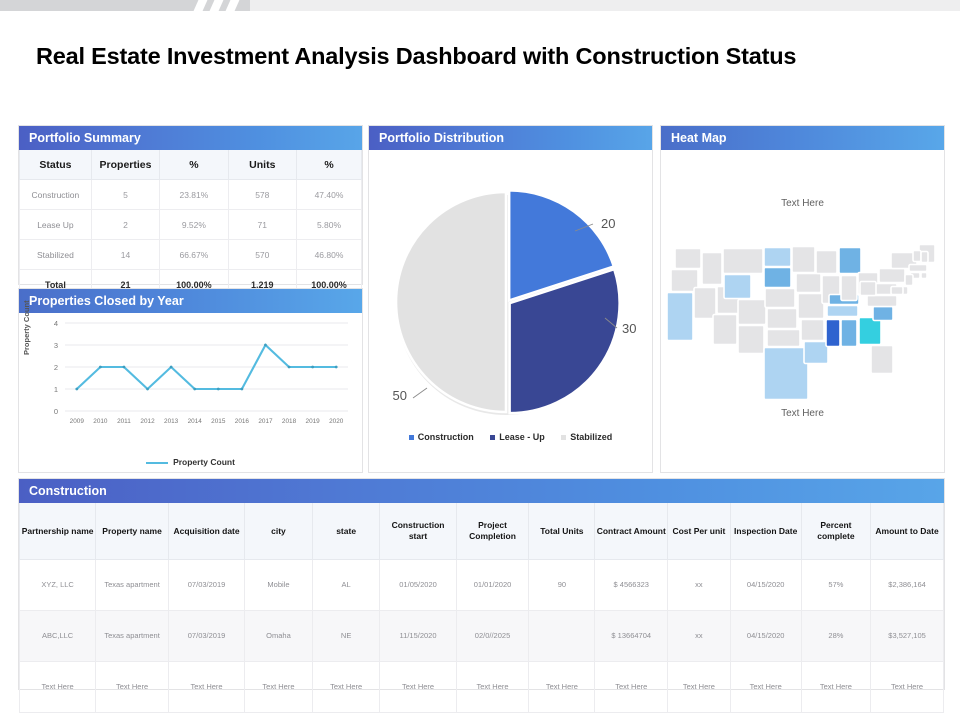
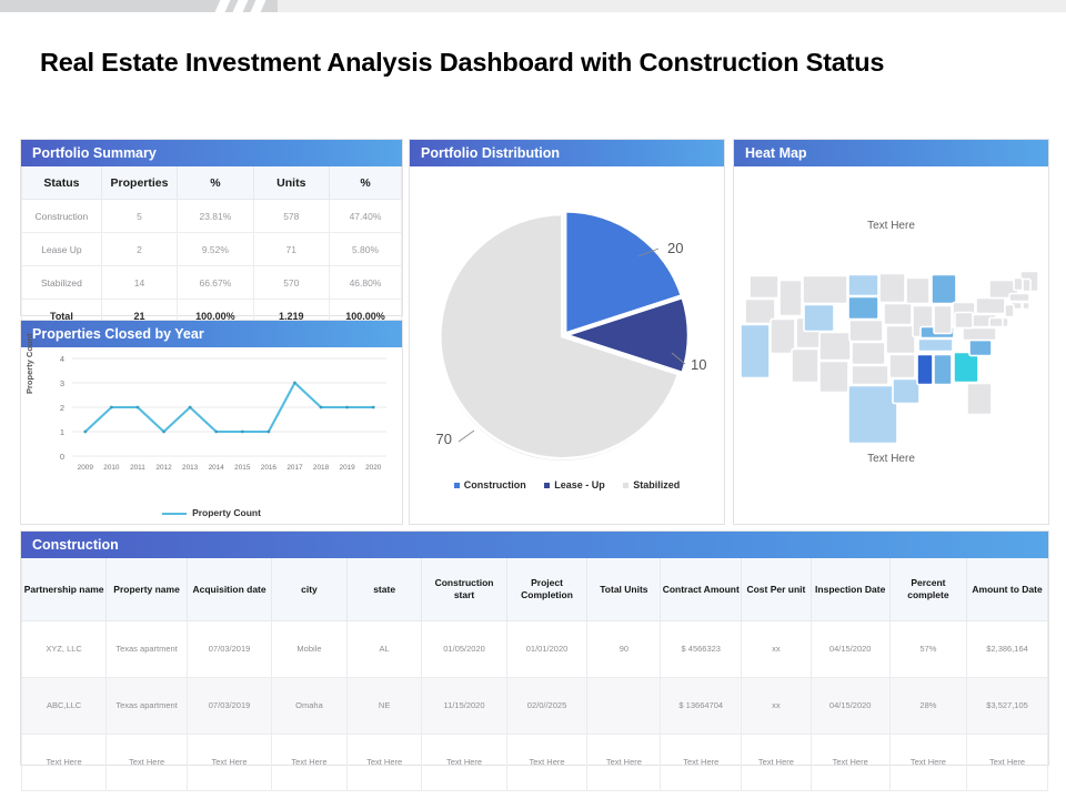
Portfolio Distribution/Lease - Up: 30 -> 10
Portfolio Distribution/Stabilized: 50 -> 70
